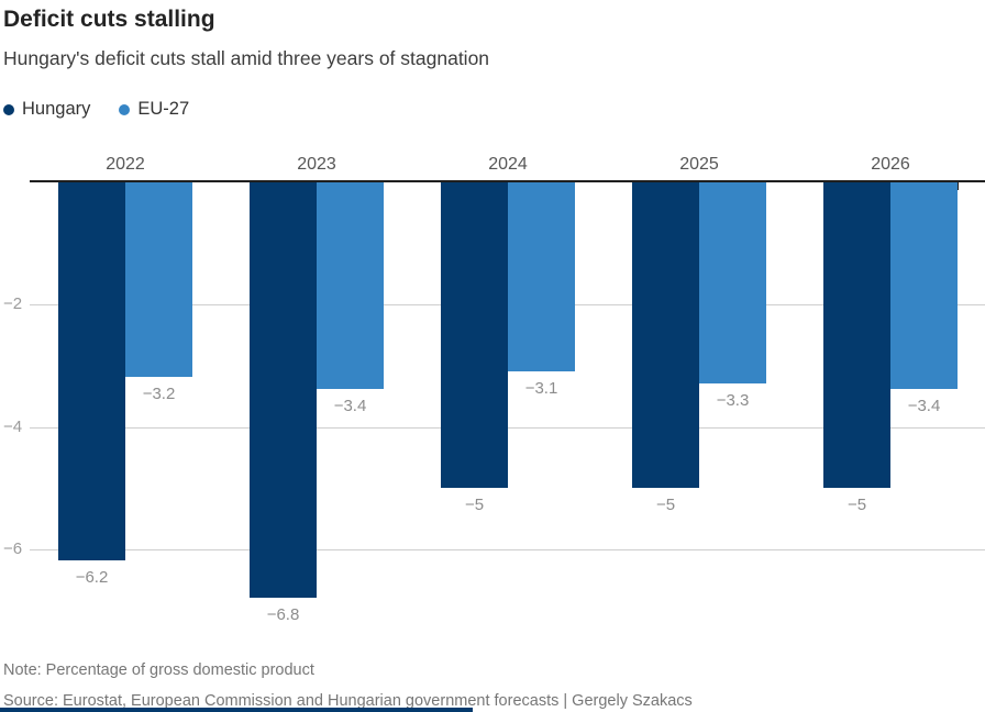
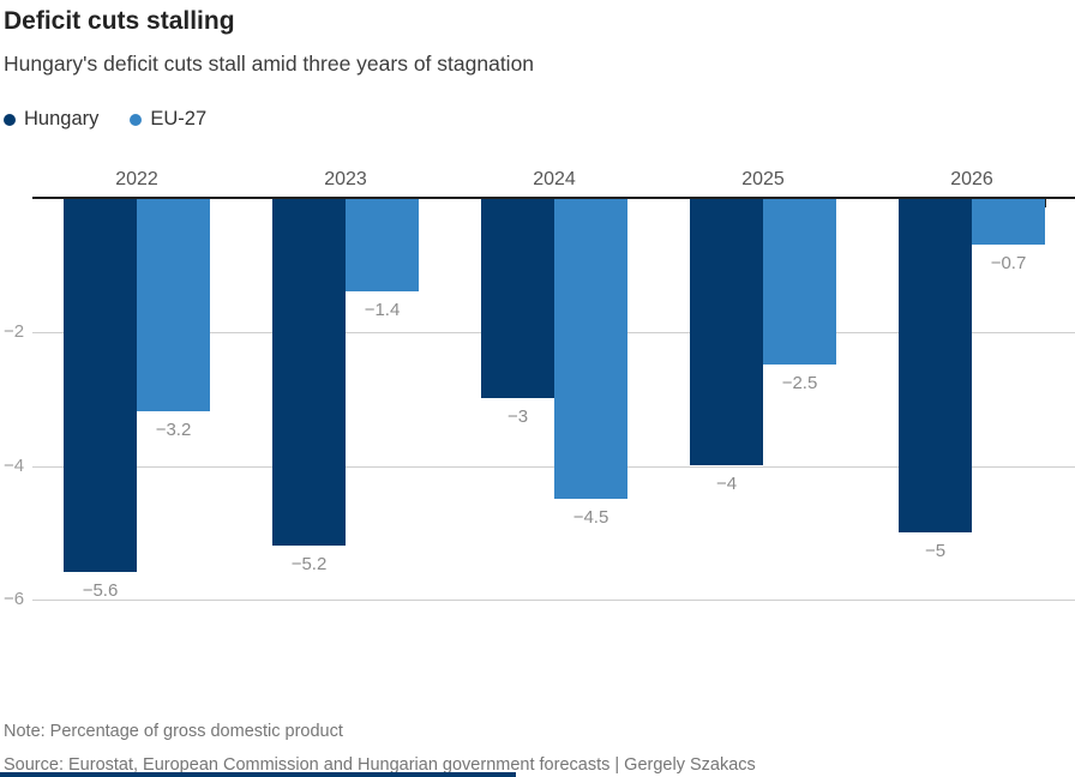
Hungary/2022: −6.2 -> −5.6
Hungary/2023: −6.8 -> −5.2
EU-27/2023: −3.4 -> −1.4
Hungary/2024: −5 -> −3
EU-27/2024: −3.1 -> −4.5
Hungary/2025: −5 -> −4
EU-27/2025: −3.3 -> −2.5
EU-27/2026: −3.4 -> −0.7
